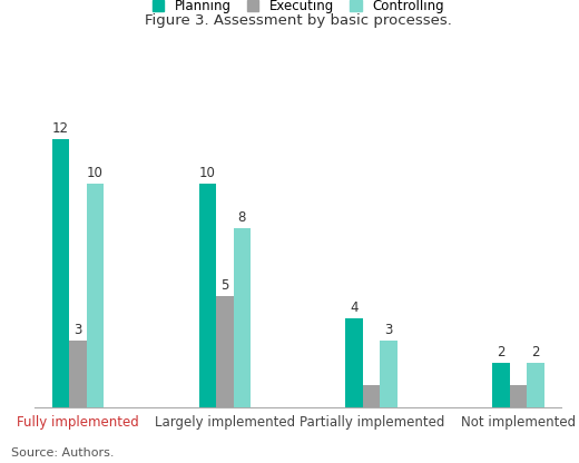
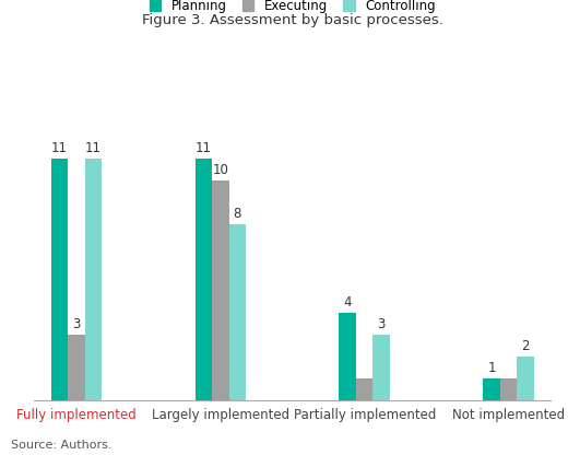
Planning/Fully implemented: 12 -> 11
Controlling/Fully implemented: 10 -> 11
Planning/Largely implemented: 10 -> 11
Executing/Largely implemented: 5 -> 10
Planning/Not implemented: 2 -> 1
